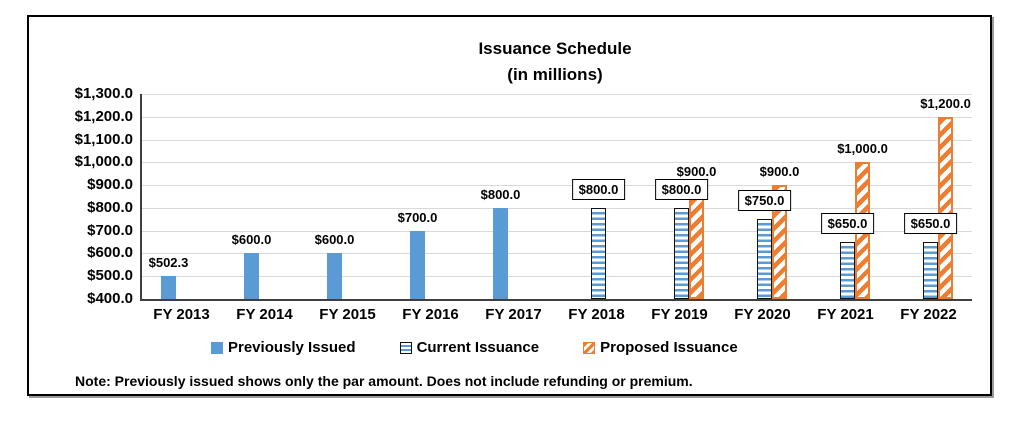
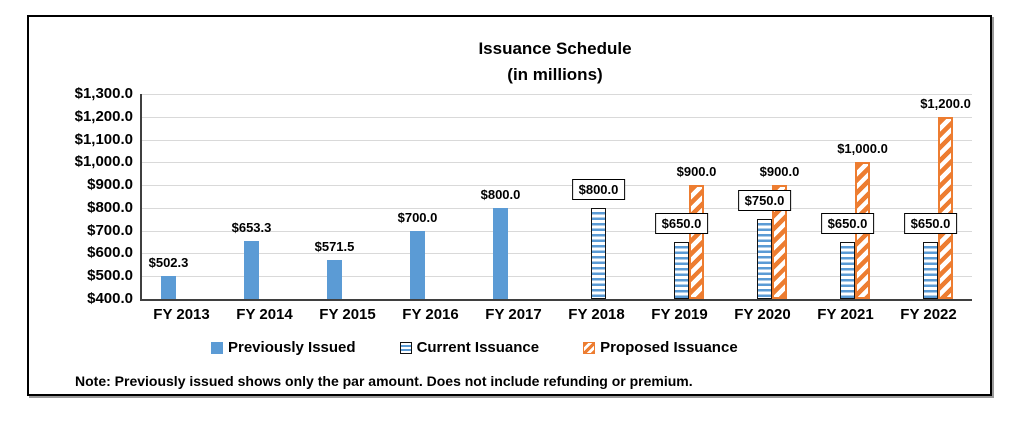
Previously Issued/FY 2014: $600.0 -> $653.3
Previously Issued/FY 2015: $600.0 -> $571.5
Current Issuance/FY 2019: $800.0 -> $650.0
